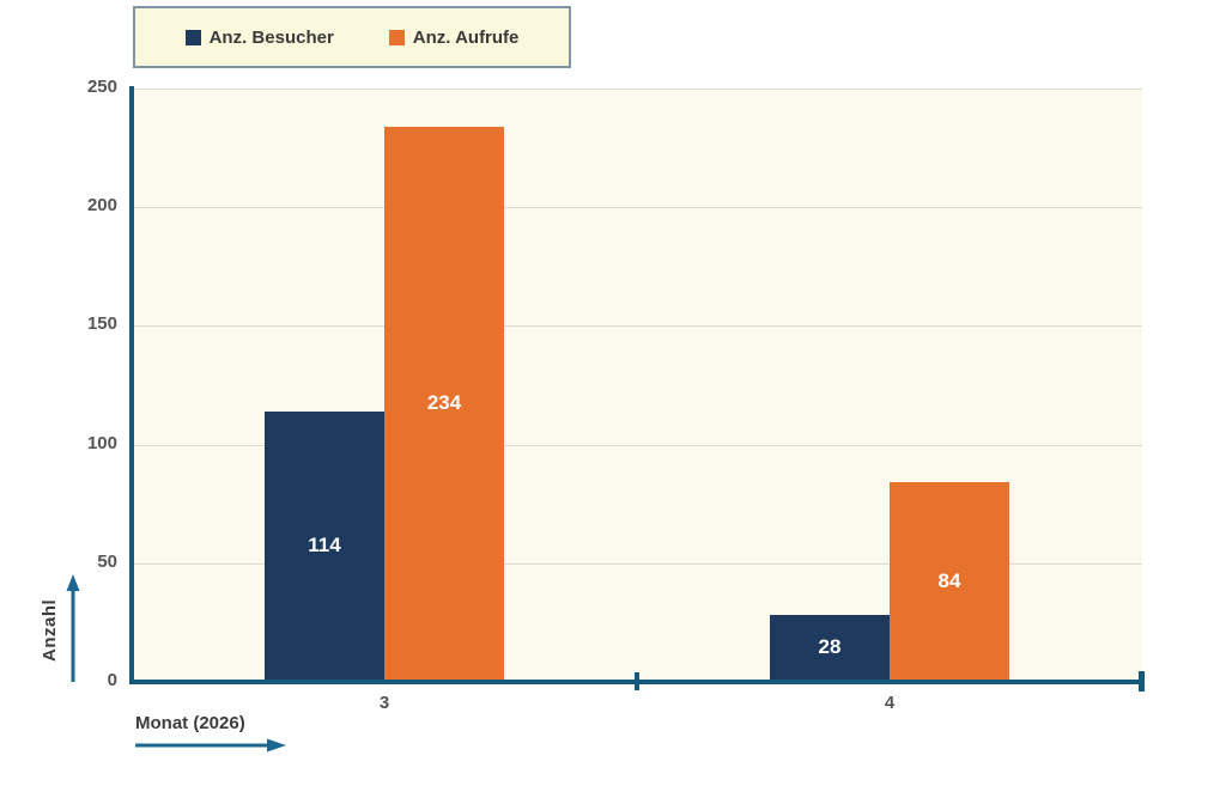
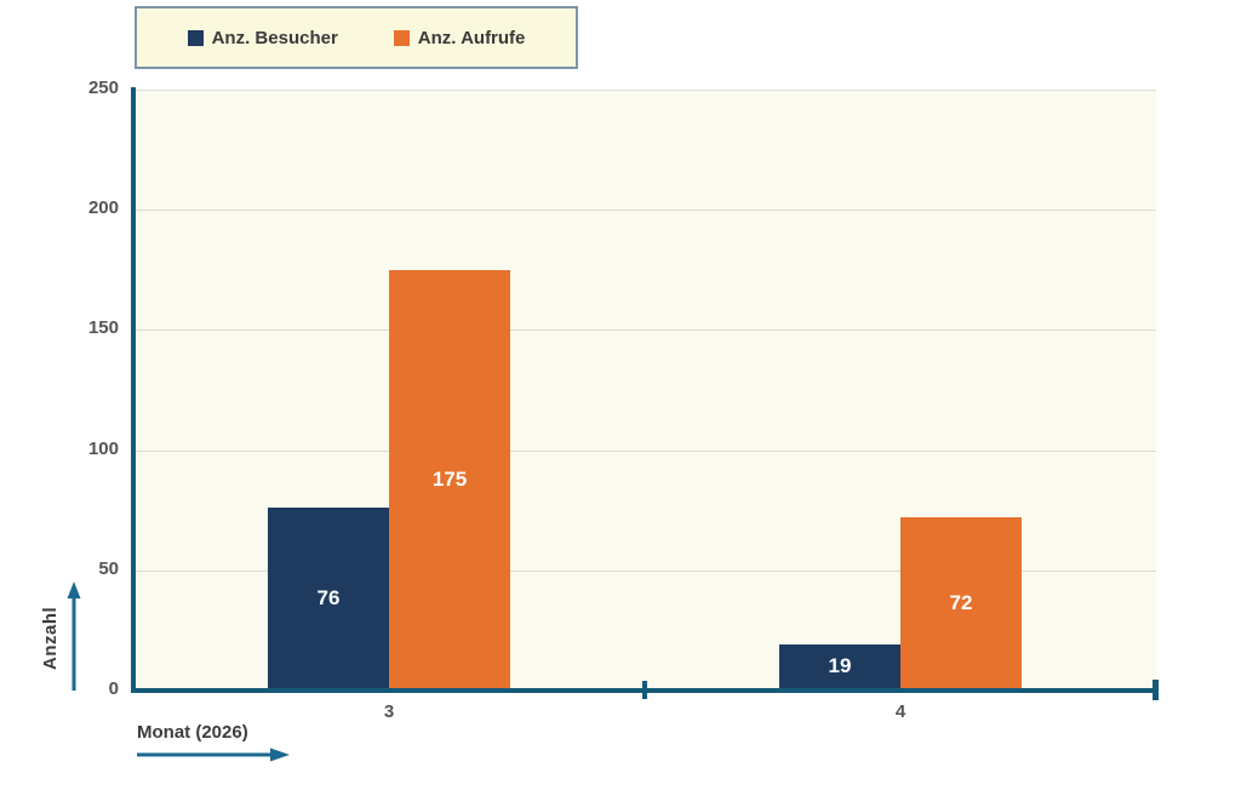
Anz. Besucher/3: 114 -> 76
Anz. Aufrufe/3: 234 -> 175
Anz. Besucher/4: 28 -> 19
Anz. Aufrufe/4: 84 -> 72
